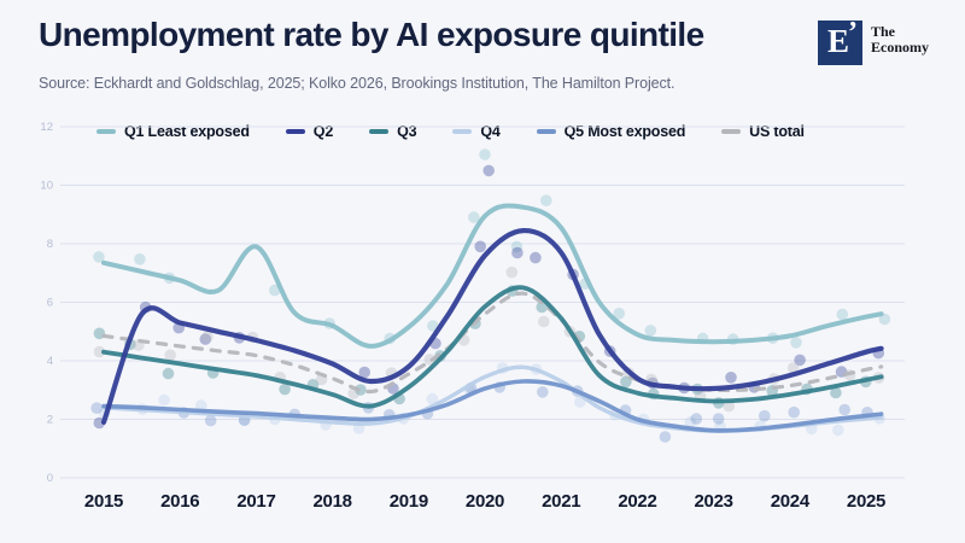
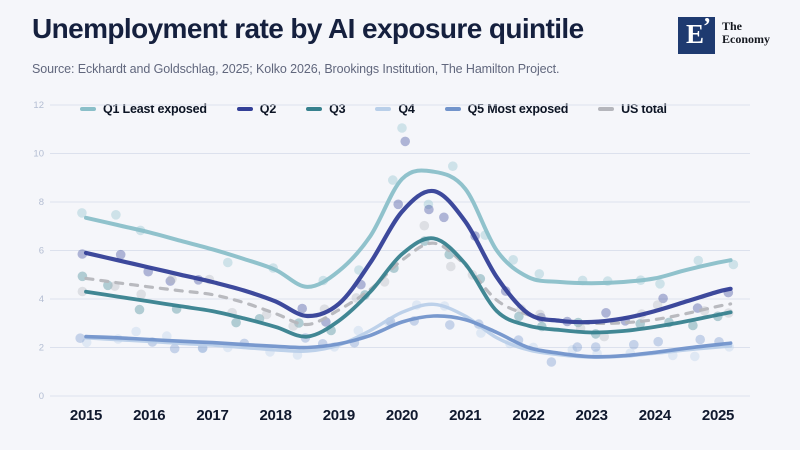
Q2/2015: 1.9 -> 5.9
Q1 Least exposed/2017: 7.9 -> 6.0
Q2/2021: 7.7 -> 7.2
